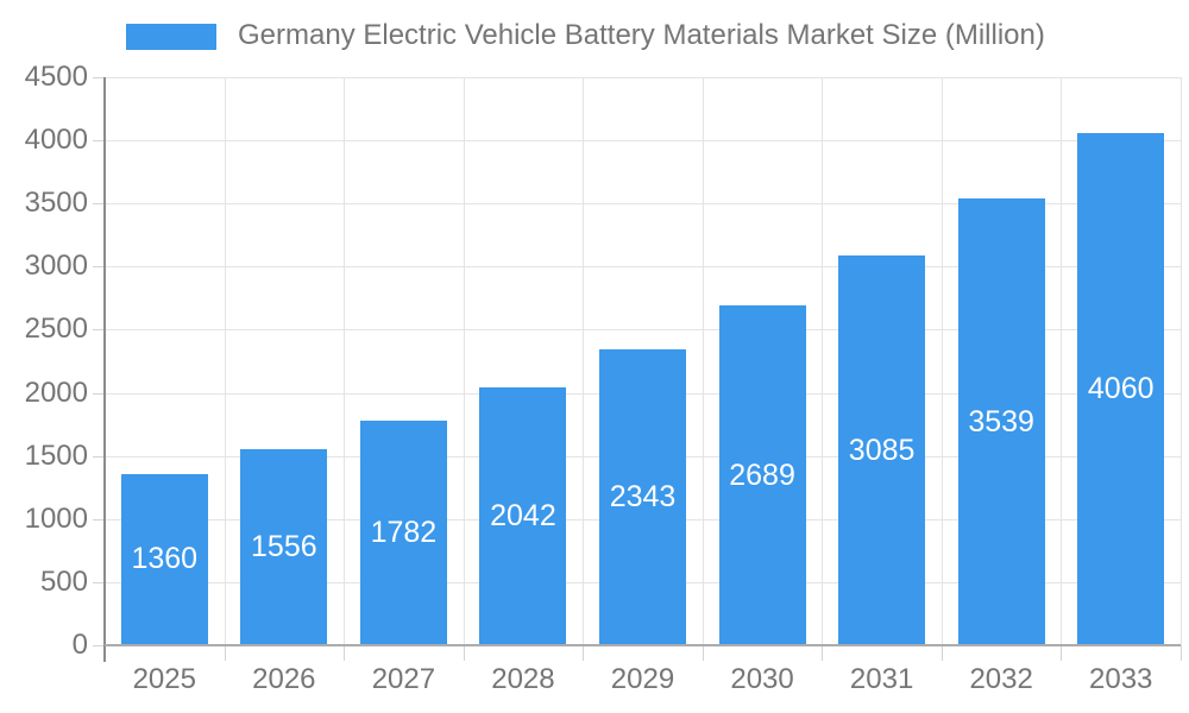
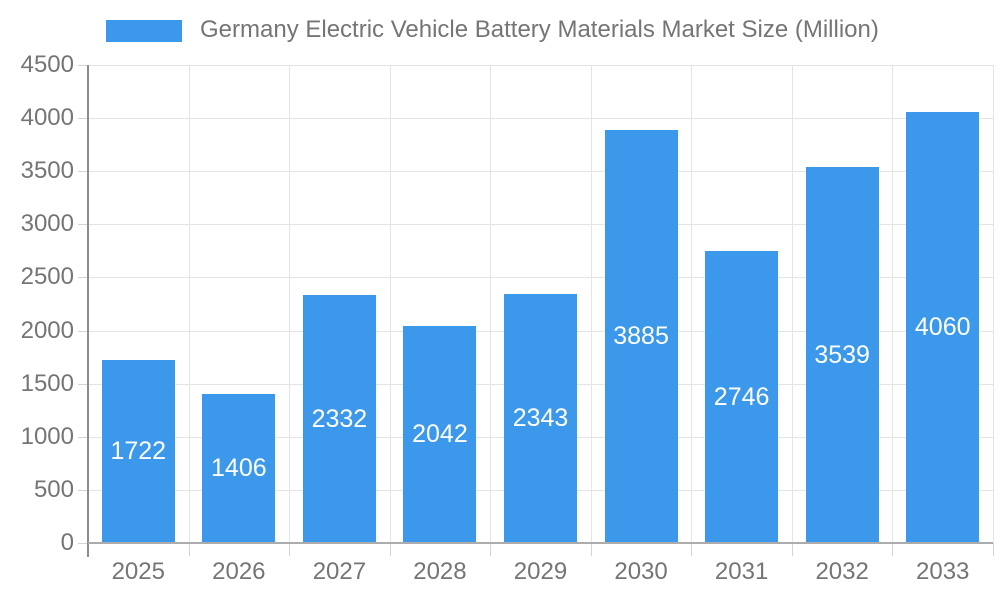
2025: 1360 -> 1722
2026: 1556 -> 1406
2027: 1782 -> 2332
2030: 2689 -> 3885
2031: 3085 -> 2746
